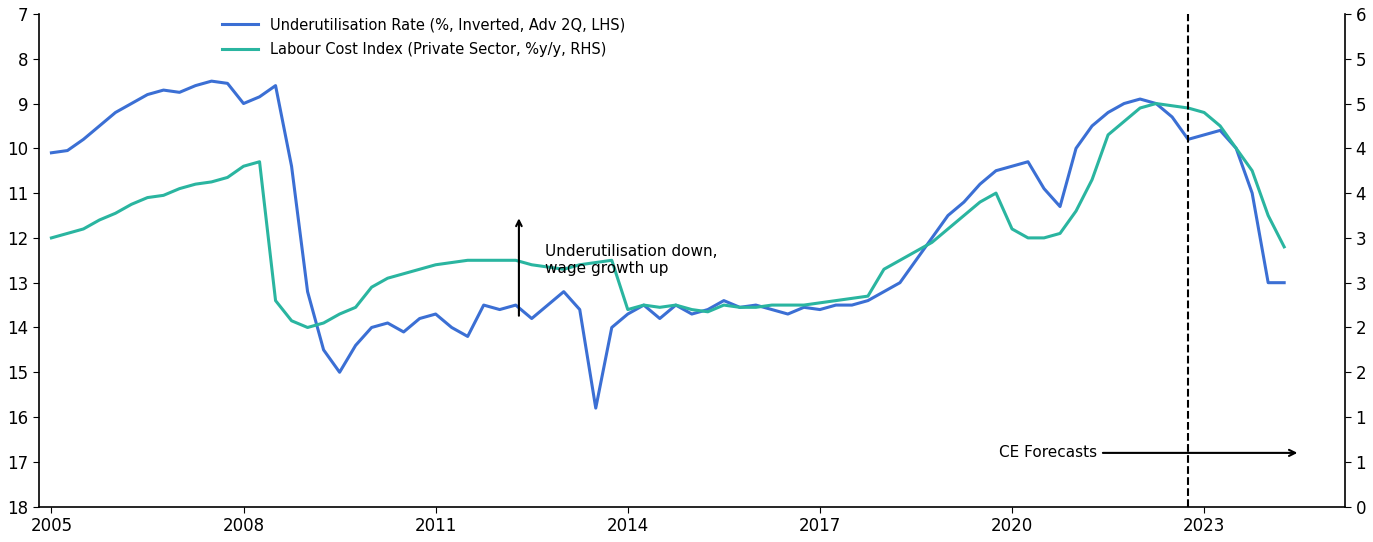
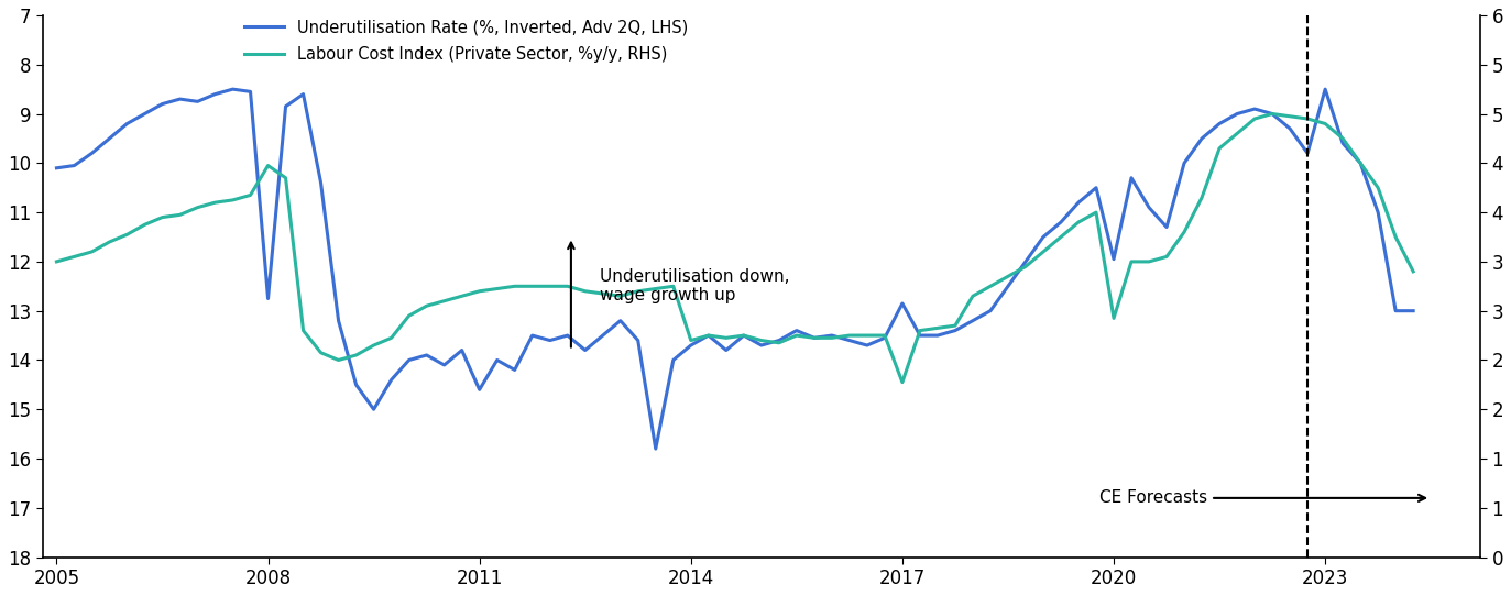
Underutilisation Rate (%, Inverted, Adv 2Q, LHS)/2008: 9.00 -> 12.75
Labour Cost Index (Private Sector, %y/y, RHS)/2008: 10.40 -> 10.05
Underutilisation Rate (%, Inverted, Adv 2Q, LHS)/2011: 13.70 -> 14.60
Underutilisation Rate (%, Inverted, Adv 2Q, LHS)/2017: 13.60 -> 12.85
Labour Cost Index (Private Sector, %y/y, RHS)/2017: 13.45 -> 14.45
Underutilisation Rate (%, Inverted, Adv 2Q, LHS)/2020: 10.40 -> 11.95
Labour Cost Index (Private Sector, %y/y, RHS)/2020: 11.80 -> 13.15
Underutilisation Rate (%, Inverted, Adv 2Q, LHS)/2023: 9.70 -> 8.50
